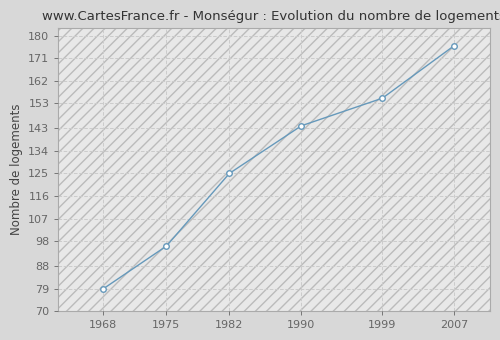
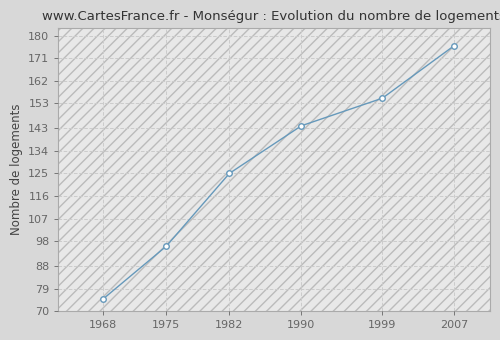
1968: 79 -> 75
